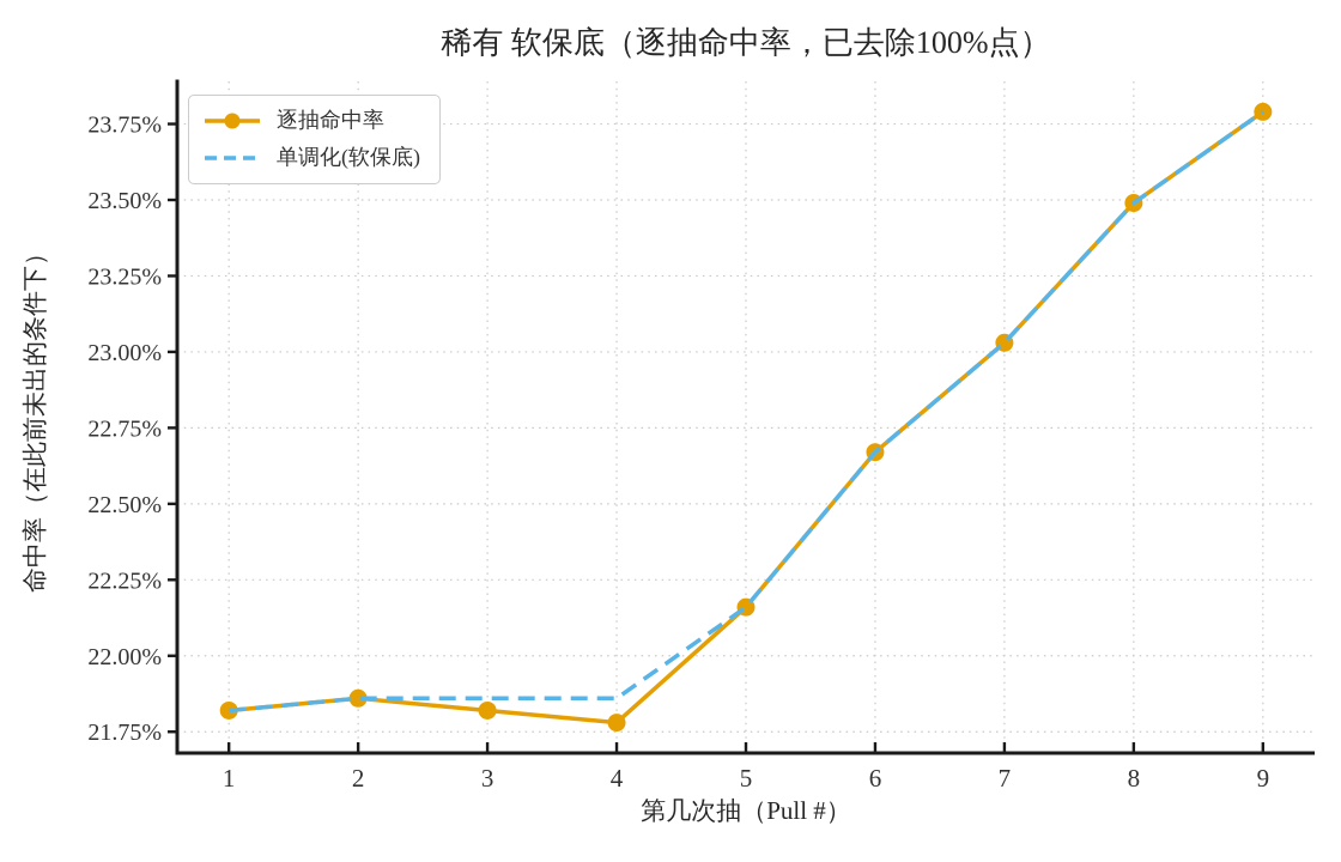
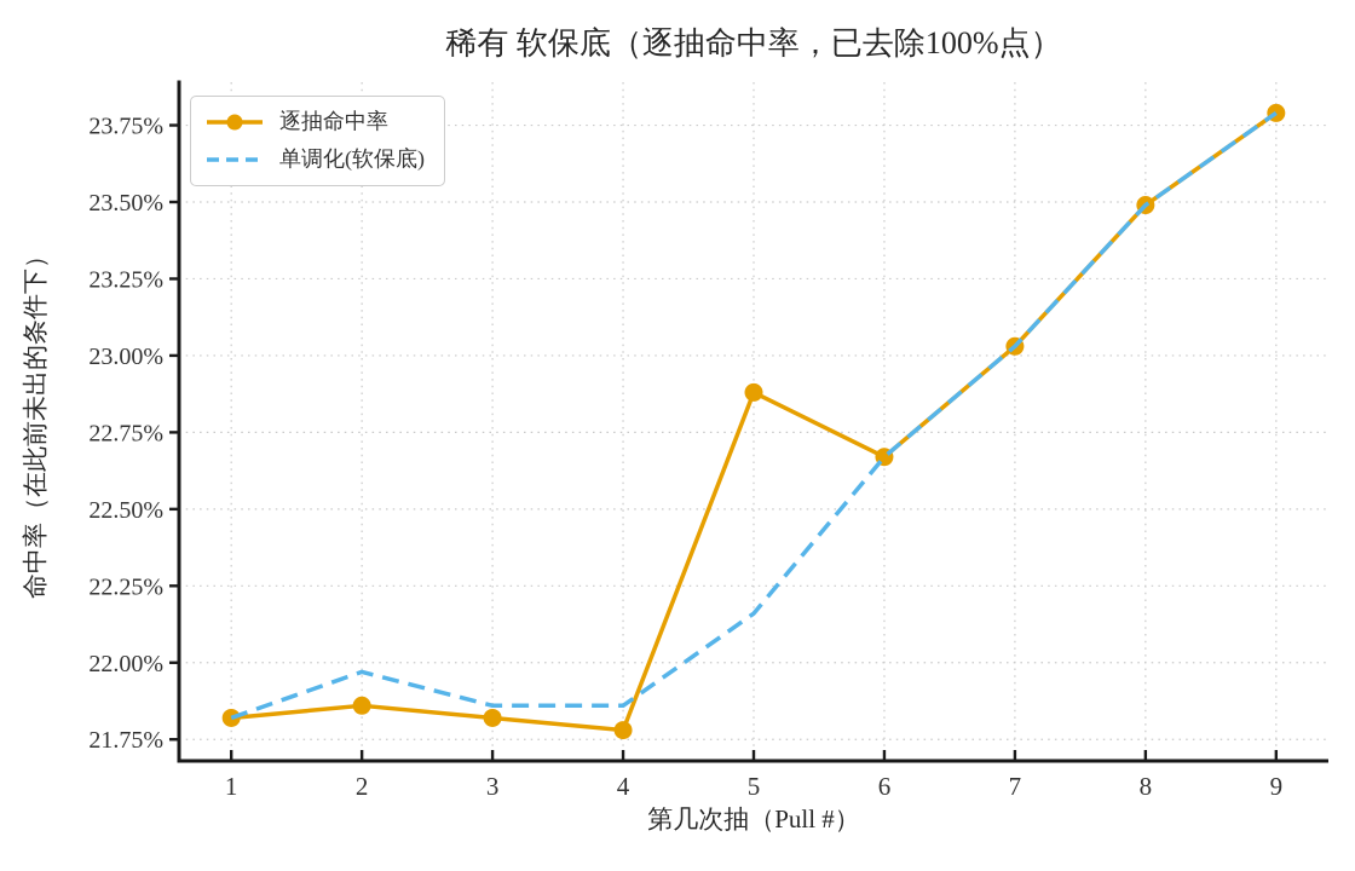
单调化(软保底)/2: 21.86% -> 21.97%
逐抽命中率/5: 22.16% -> 22.88%
